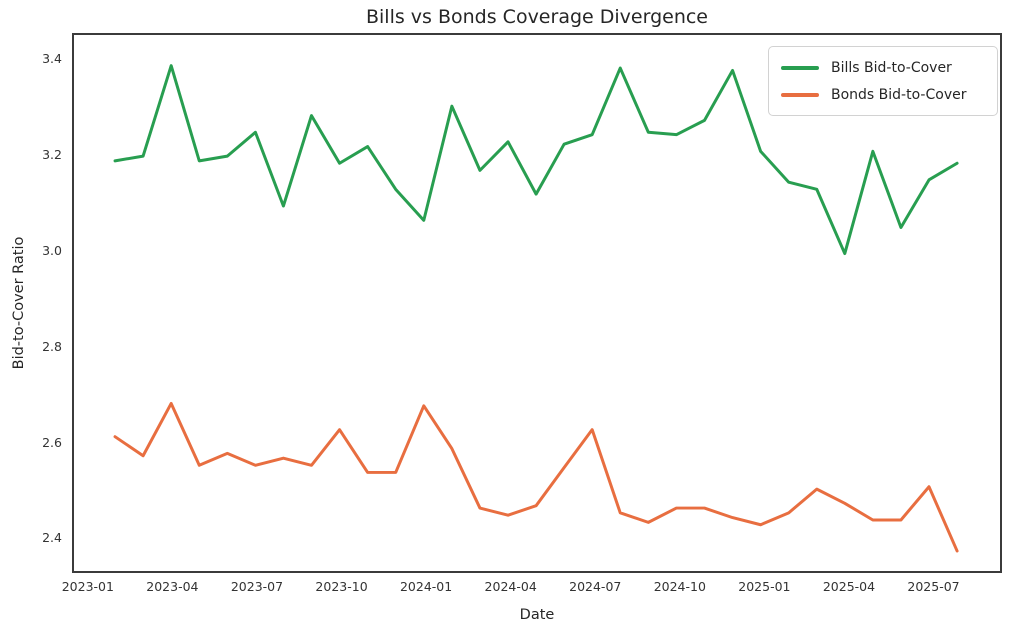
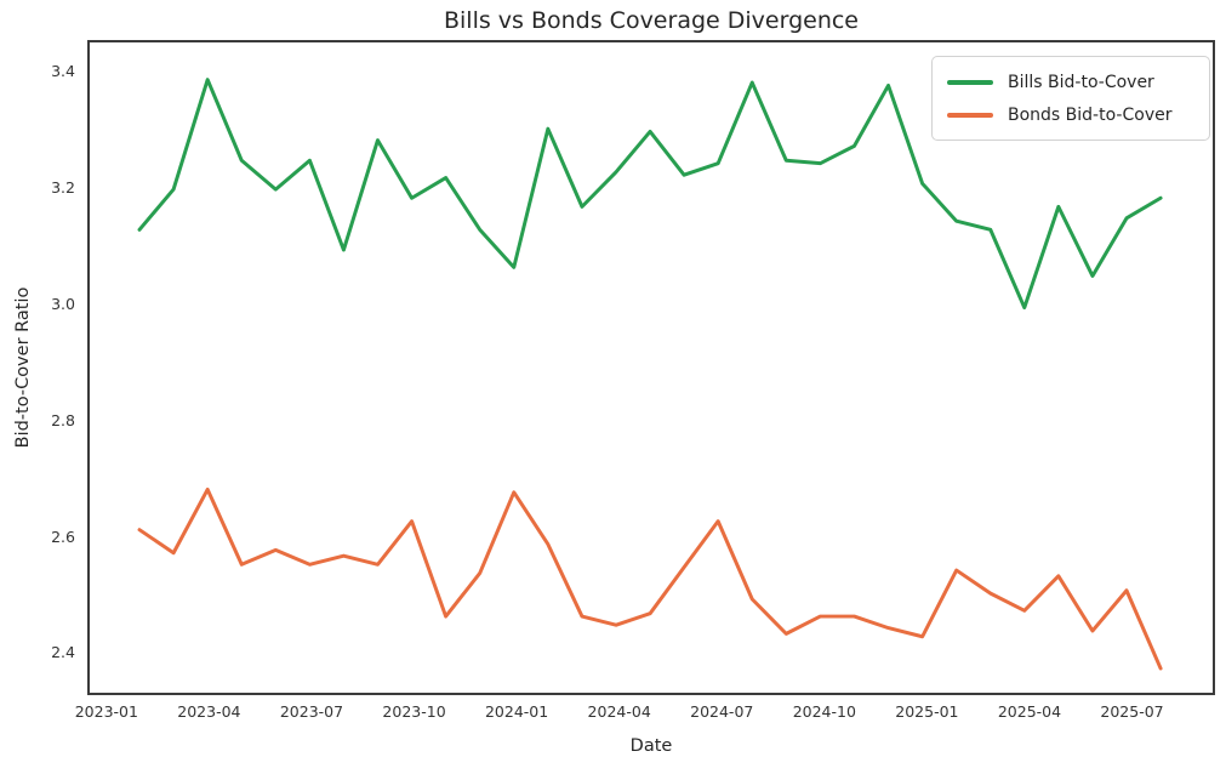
Bills Bid-to-Cover/2023-01: 3.19 -> 3.13
Bills Bid-to-Cover/2023-04: 3.19 -> 3.25
Bonds Bid-to-Cover/2023-10: 2.54 -> 2.46
Bills Bid-to-Cover/2024-04: 3.12 -> 3.30
Bonds Bid-to-Cover/2024-07: 2.45 -> 2.49
Bonds Bid-to-Cover/2025-01: 2.45 -> 2.54
Bills Bid-to-Cover/2025-04: 3.21 -> 3.17
Bonds Bid-to-Cover/2025-04: 2.44 -> 2.53
